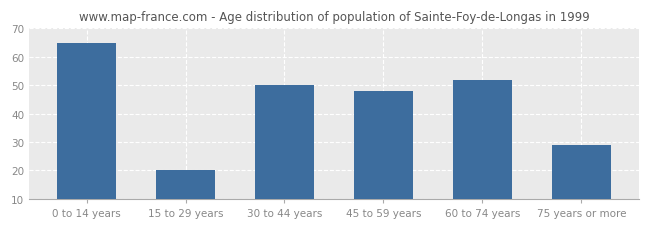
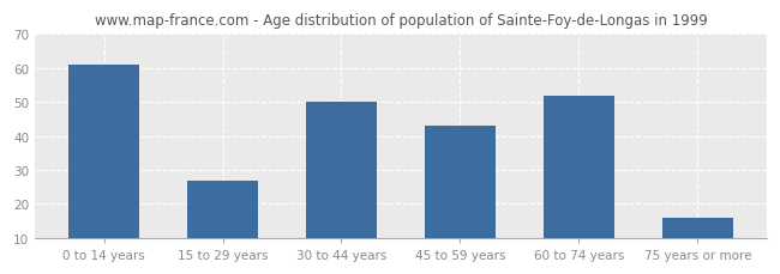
0 to 14 years: 65 -> 61
15 to 29 years: 20 -> 27
45 to 59 years: 48 -> 43
75 years or more: 29 -> 16
